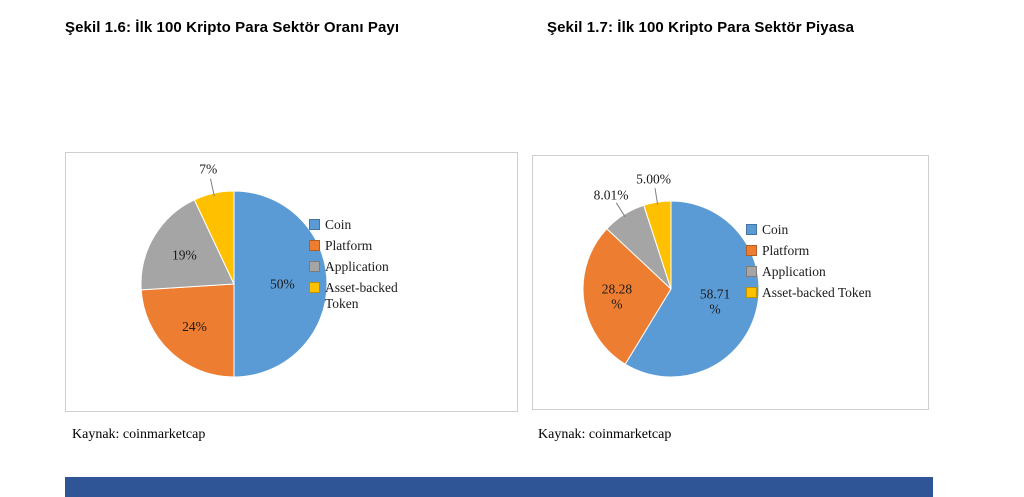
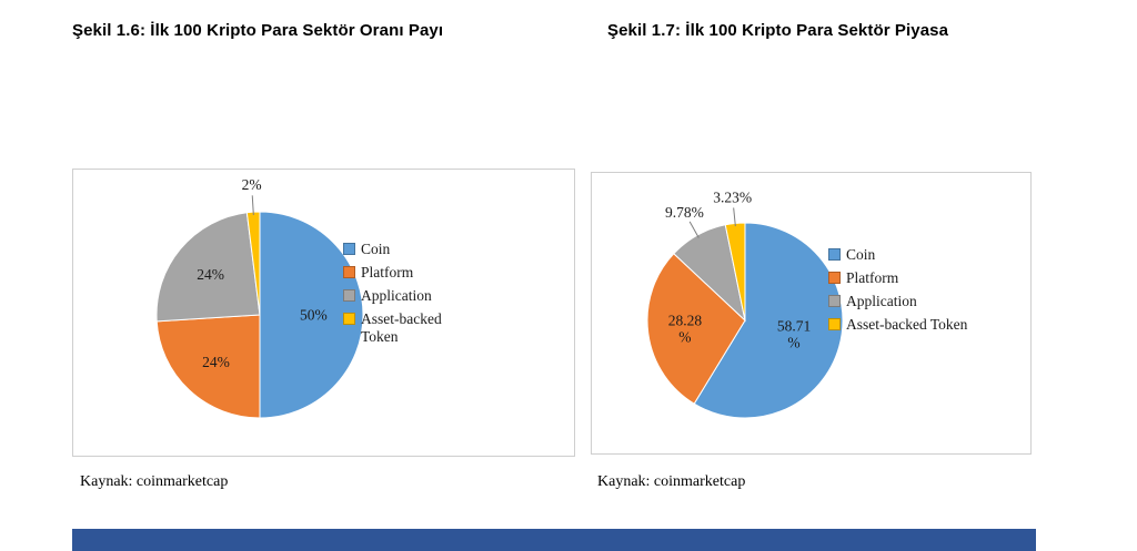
Şekil 1.6: İlk 100 Kripto Para Sektör Oranı Payı/Application: 19% -> 24%
Şekil 1.6: İlk 100 Kripto Para Sektör Oranı Payı/Asset-backed Token: 7% -> 2%
Şekil 1.7: İlk 100 Kripto Para Sektör Piyasa/Application: 8.01% -> 9.78%
Şekil 1.7: İlk 100 Kripto Para Sektör Piyasa/Asset-backed Token: 5.00% -> 3.23%
